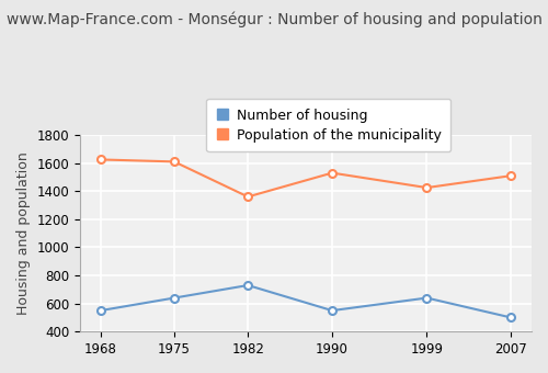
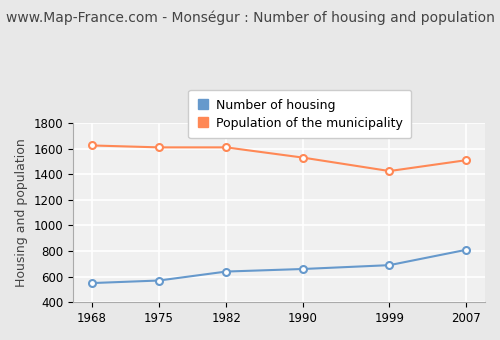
Number of housing/1975: 640 -> 570
Number of housing/1982: 730 -> 640
Population of the municipality/1982: 1360 -> 1610
Number of housing/1990: 550 -> 660
Number of housing/1999: 640 -> 690
Number of housing/2007: 500 -> 810
